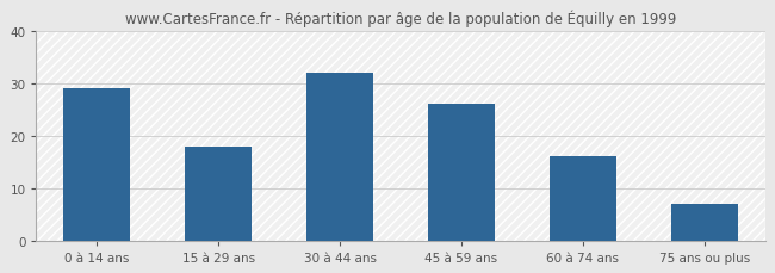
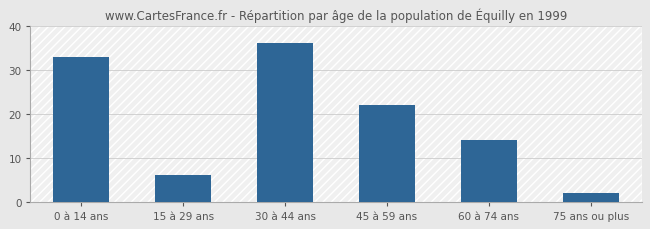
0 à 14 ans: 29 -> 33
15 à 29 ans: 18 -> 6
30 à 44 ans: 32 -> 36
45 à 59 ans: 26 -> 22
60 à 74 ans: 16 -> 14
75 ans ou plus: 7 -> 2
